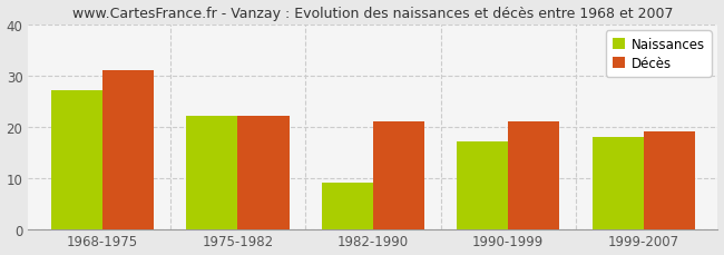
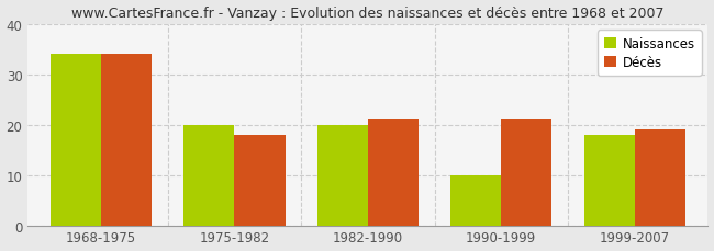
Naissances/1968-1975: 27 -> 34
Décès/1968-1975: 31 -> 34
Naissances/1975-1982: 22 -> 20
Décès/1975-1982: 22 -> 18
Naissances/1982-1990: 9 -> 20
Naissances/1990-1999: 17 -> 10
